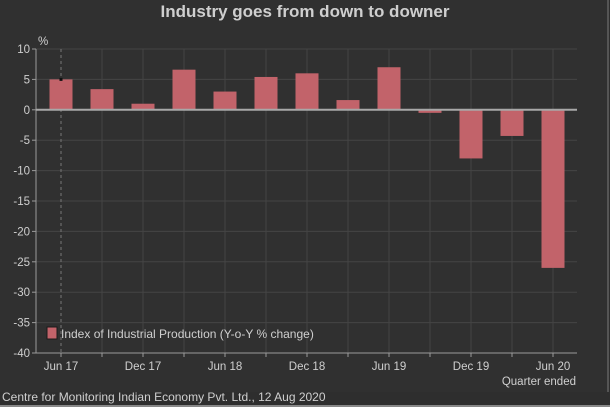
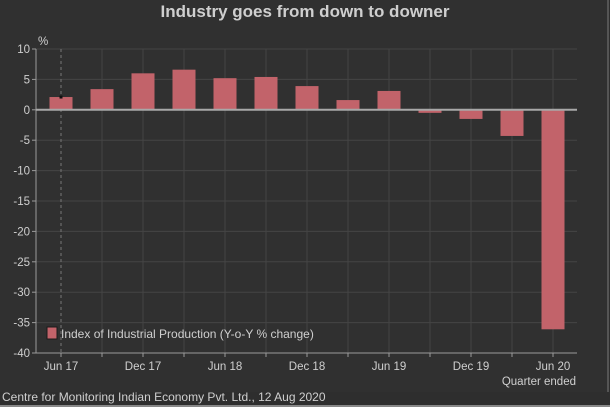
Jun 17: 5 -> 2
Dec 17: 1 -> 6
Jun 18: 3 -> 5
Dec 18: 6 -> 4
Jun 19: 7 -> 3
Dec 19: -8 -> -2
Jun 20: -26 -> -36
